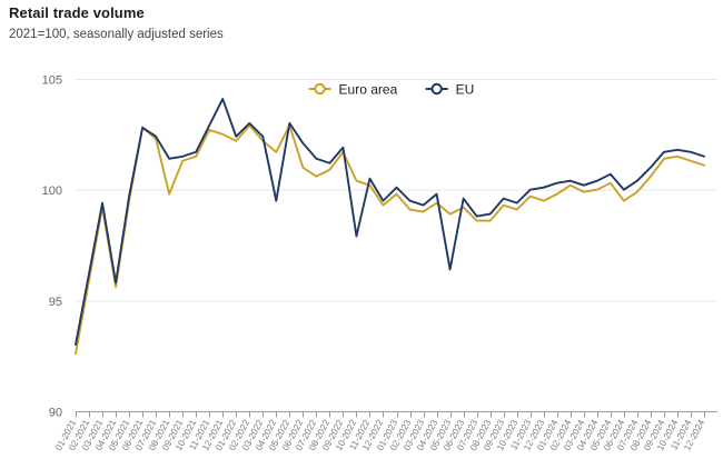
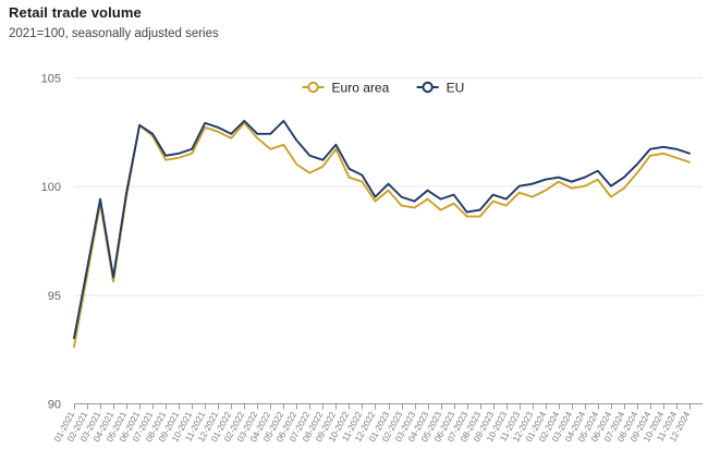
Euro area/08-2021: 99.8 -> 101.2
EU/12-2021: 104.1 -> 102.7
EU/04-2022: 99.5 -> 102.4
Euro area/05-2022: 102.9 -> 101.9
EU/10-2022: 97.9 -> 100.8
EU/05-2023: 96.4 -> 99.4
